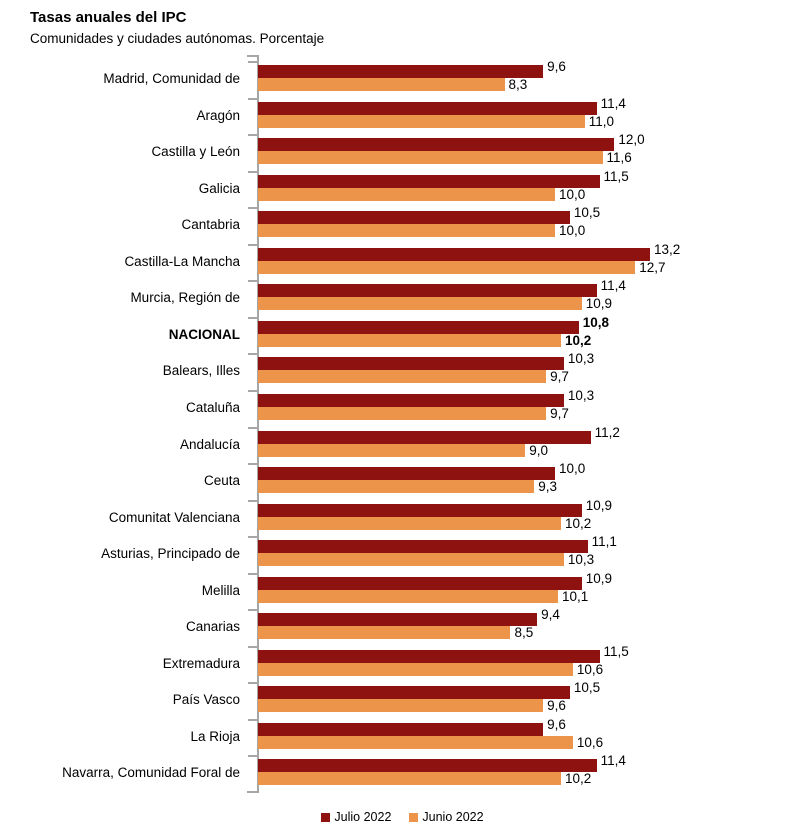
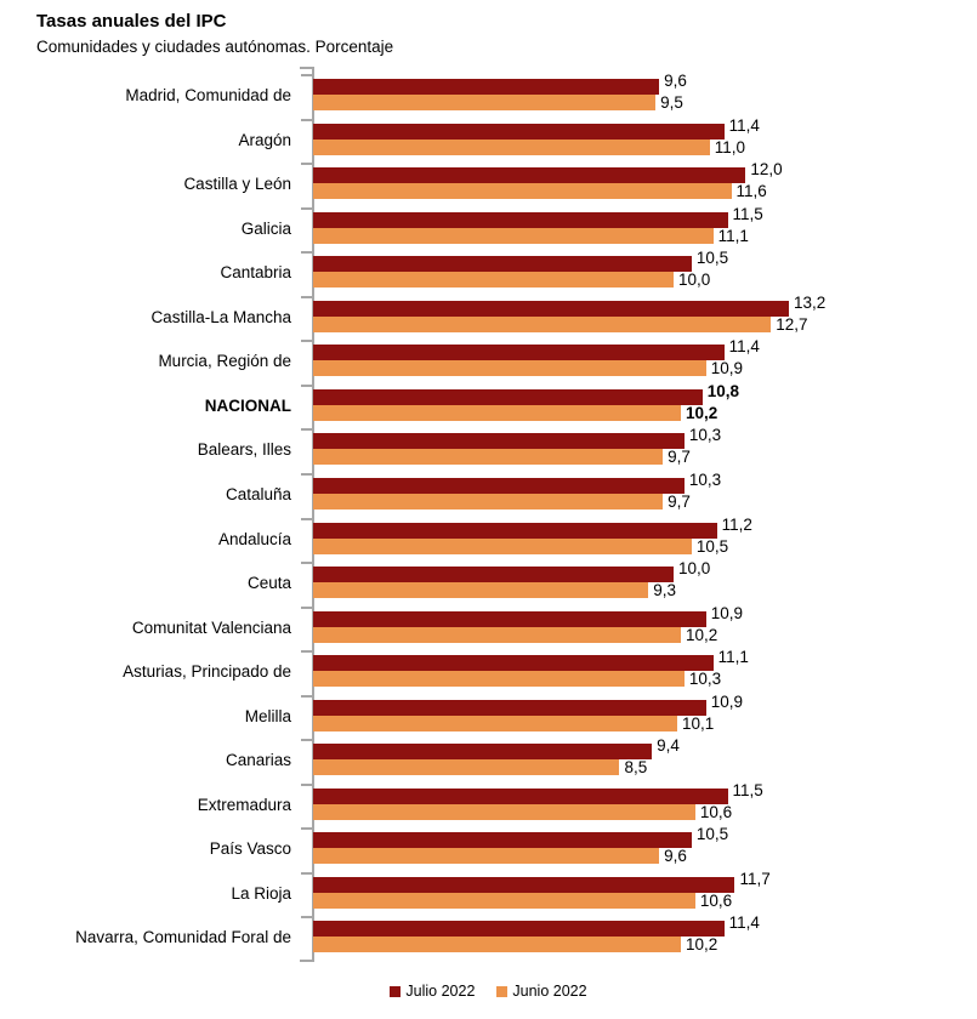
Junio 2022/Madrid, Comunidad de: 8,3 -> 9,5
Junio 2022/Galicia: 10,0 -> 11,1
Junio 2022/Andalucía: 9,0 -> 10,5
Julio 2022/La Rioja: 9,6 -> 11,7
